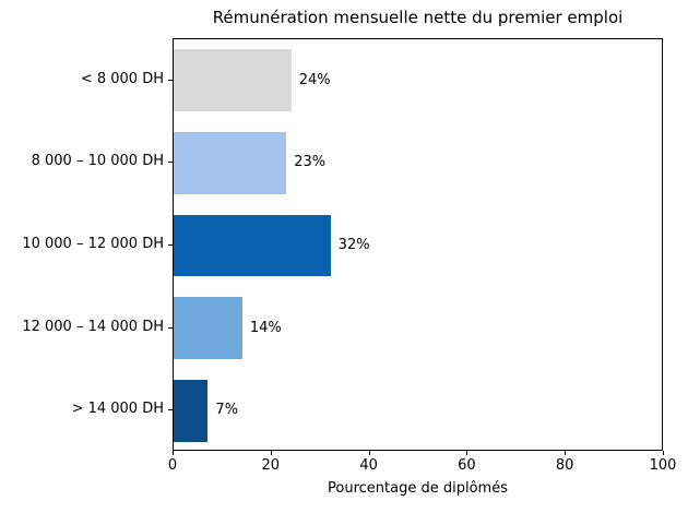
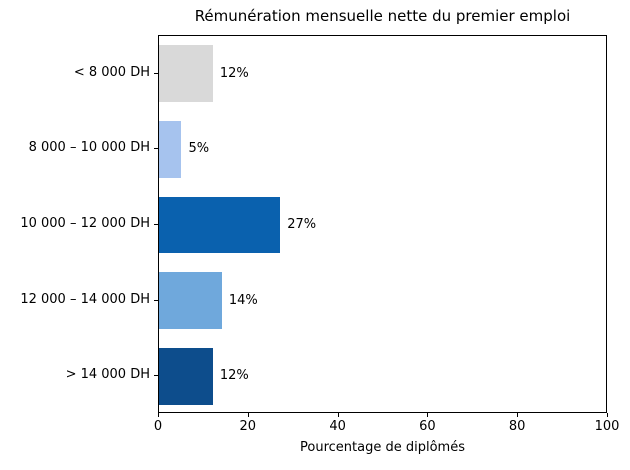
< 8 000 DH: 24% -> 12%
8 000 – 10 000 DH: 23% -> 5%
10 000 – 12 000 DH: 32% -> 27%
> 14 000 DH: 7% -> 12%
